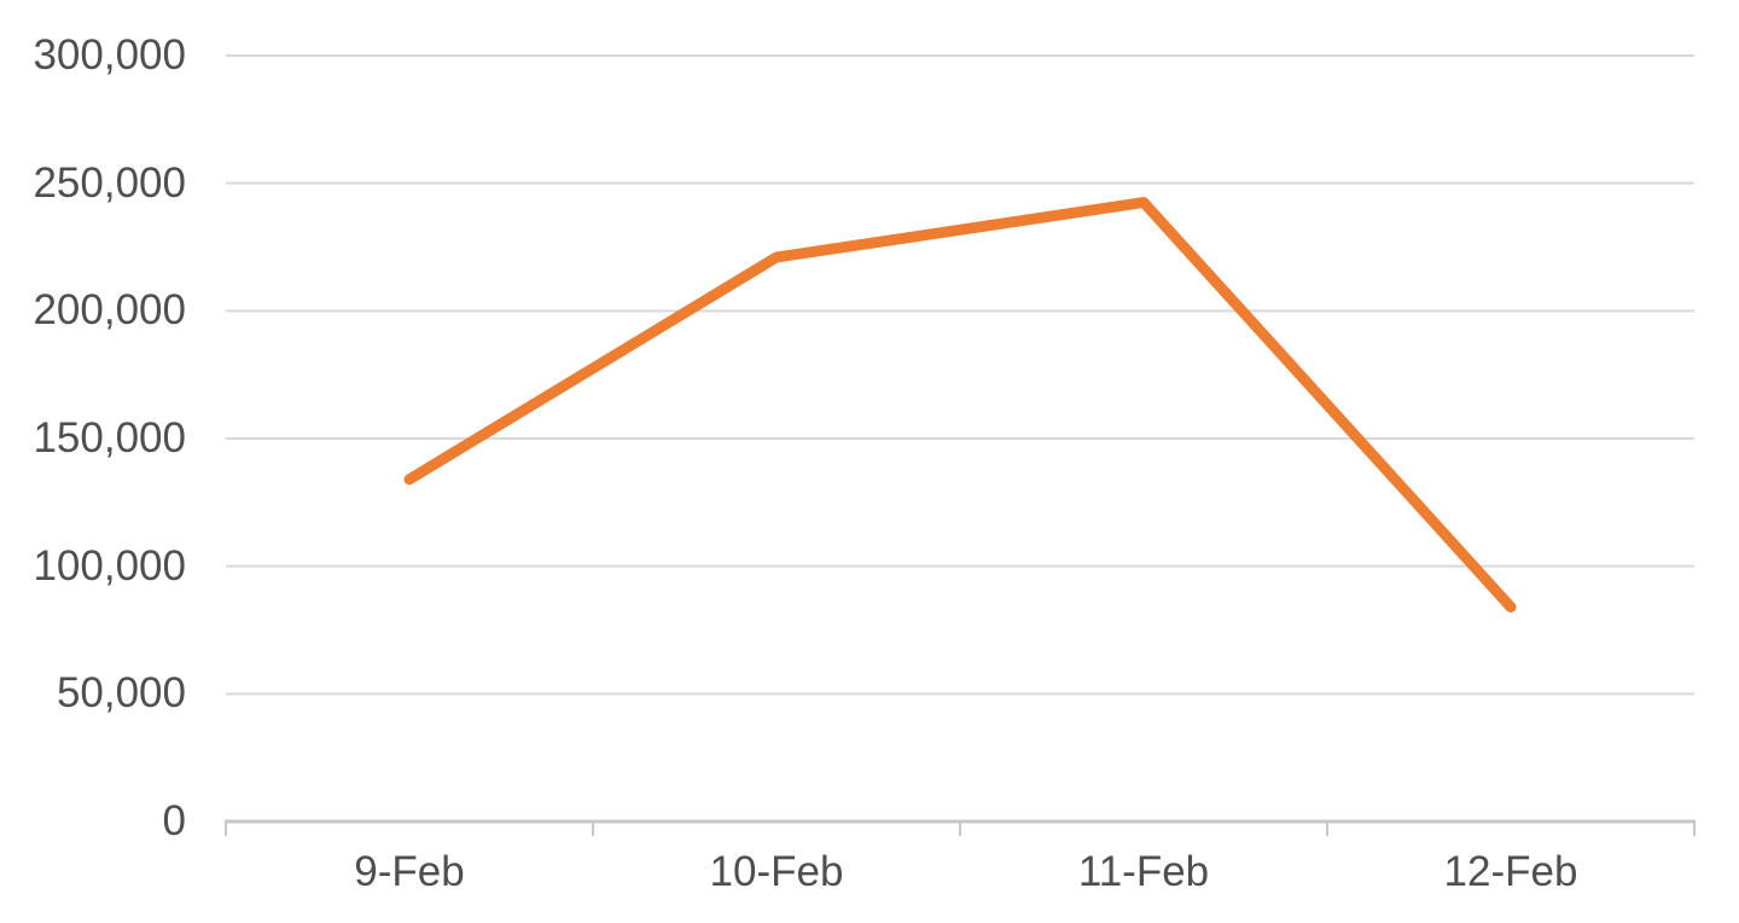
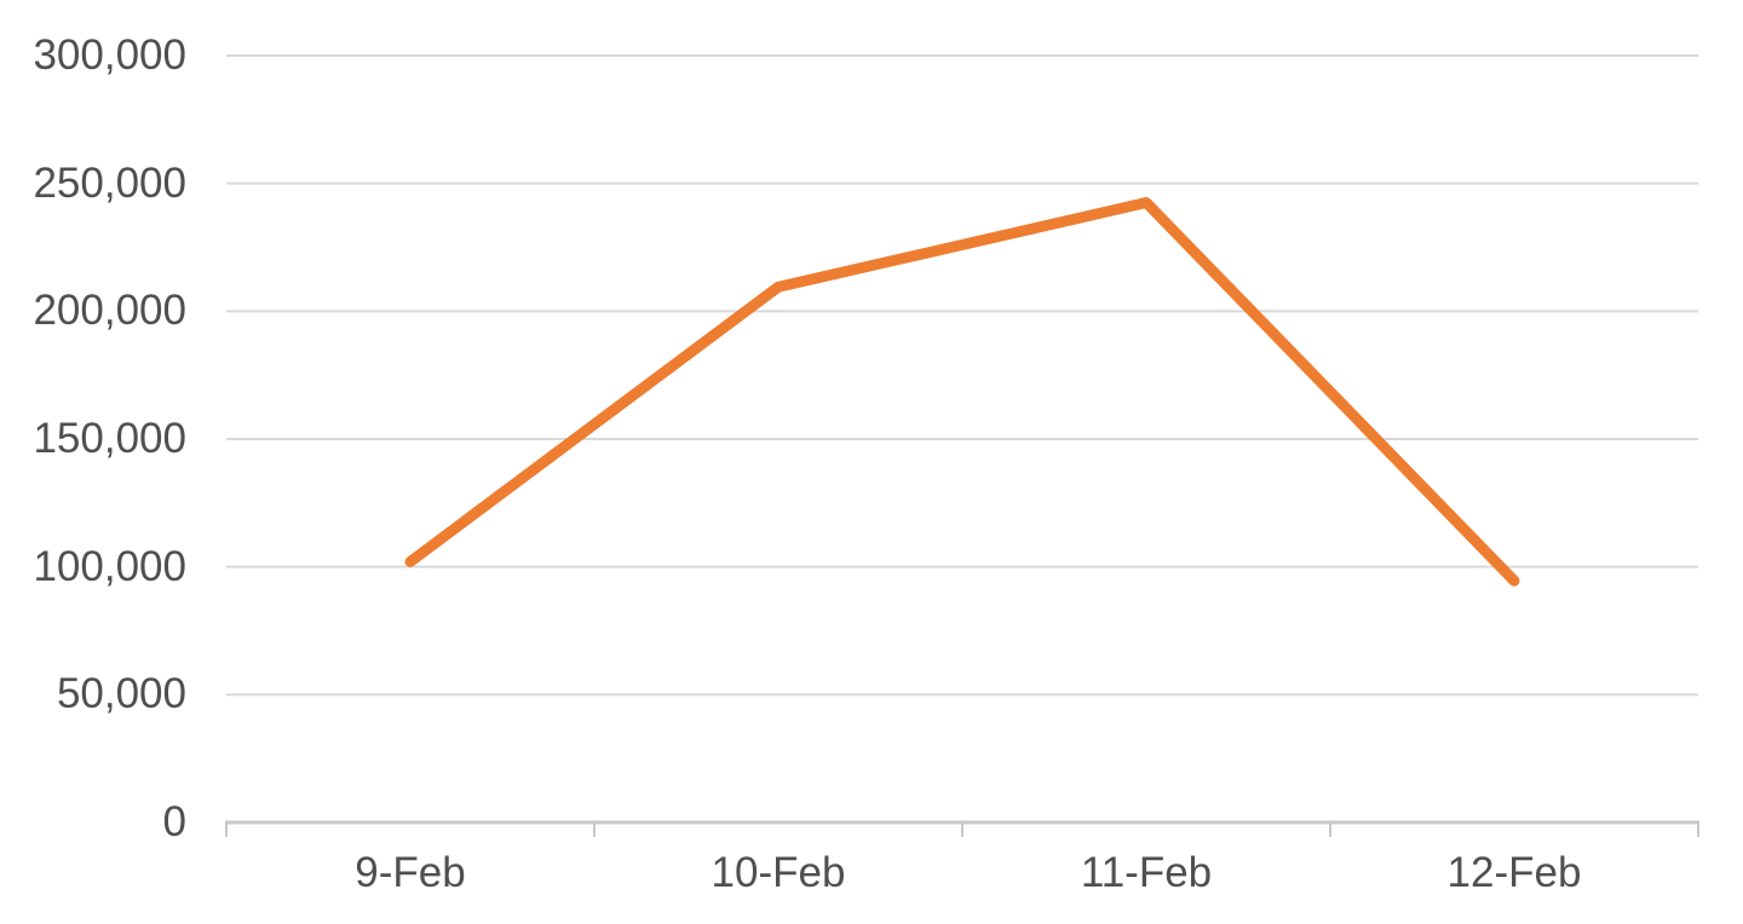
9-Feb: 134000 -> 102000
10-Feb: 221000 -> 210000
12-Feb: 84000 -> 94000
